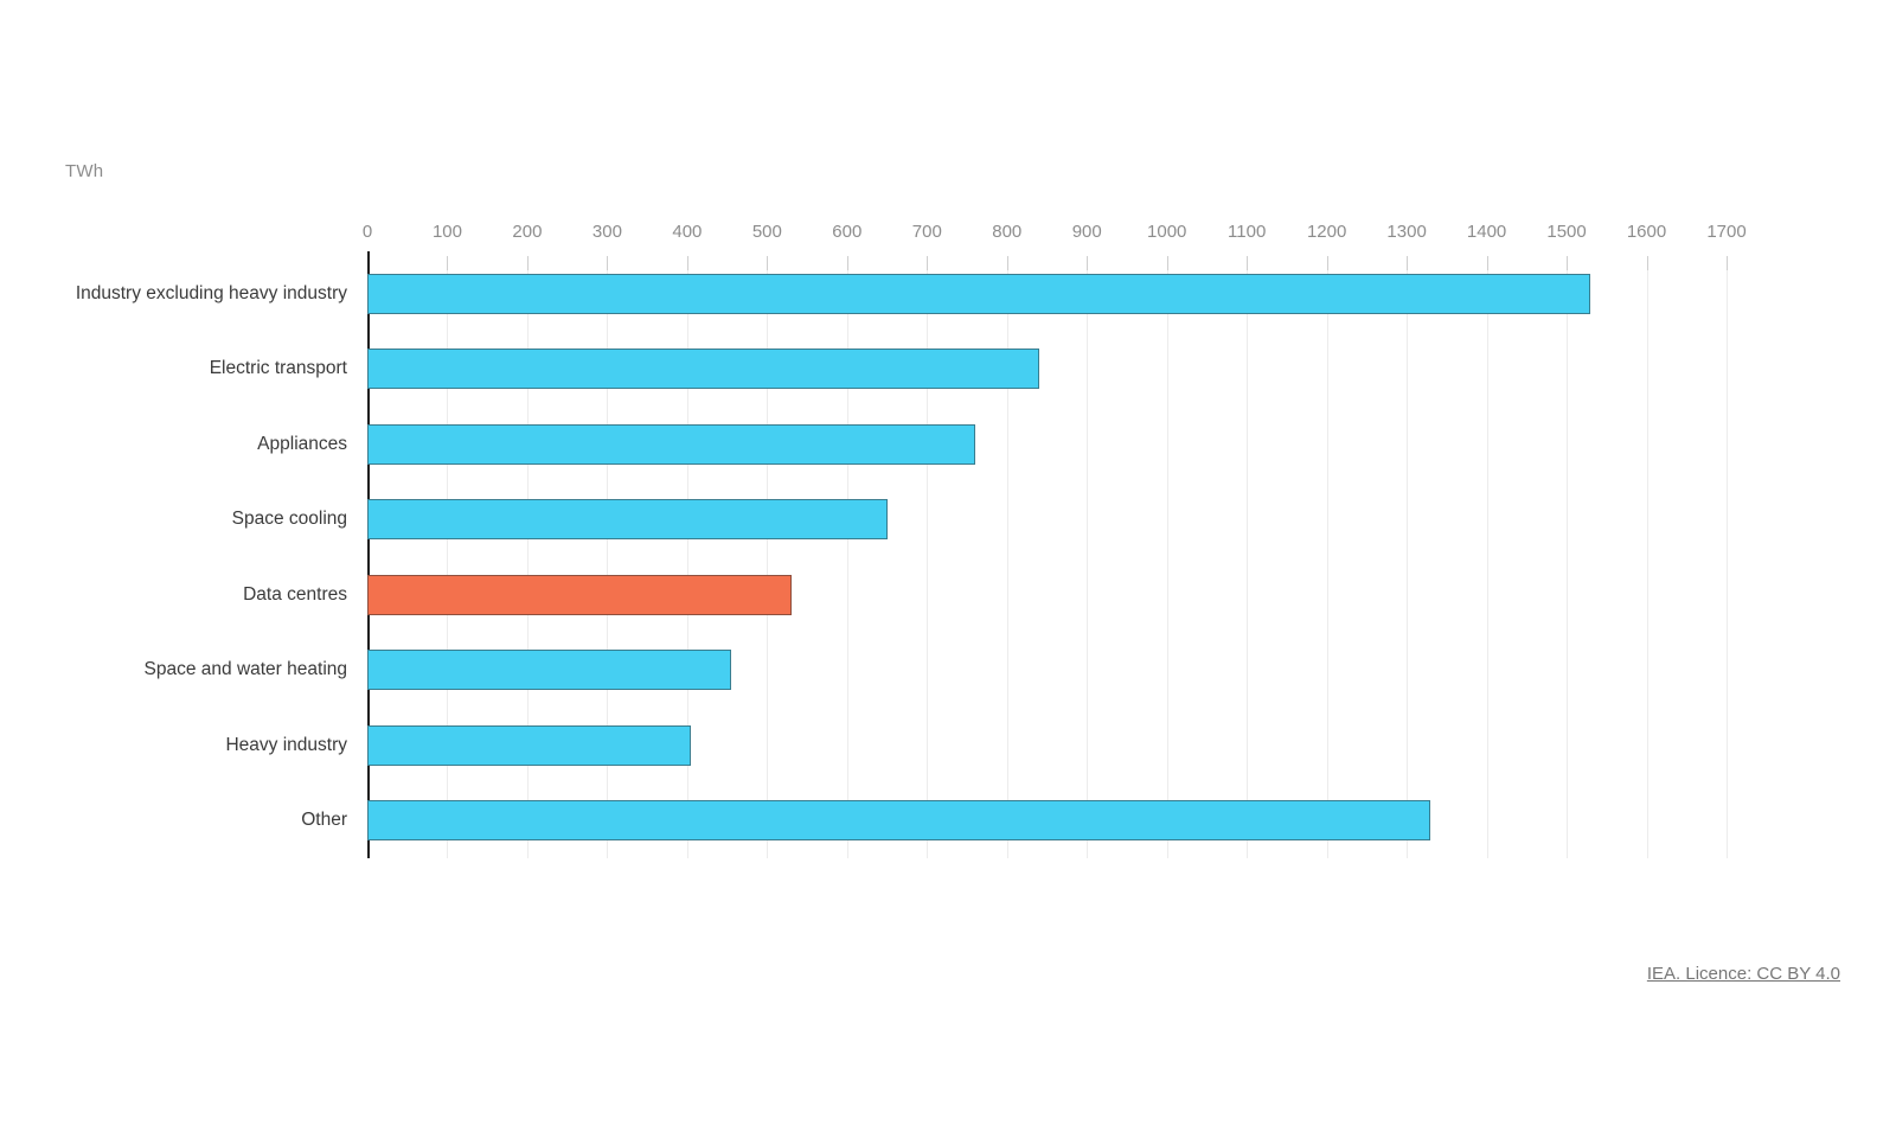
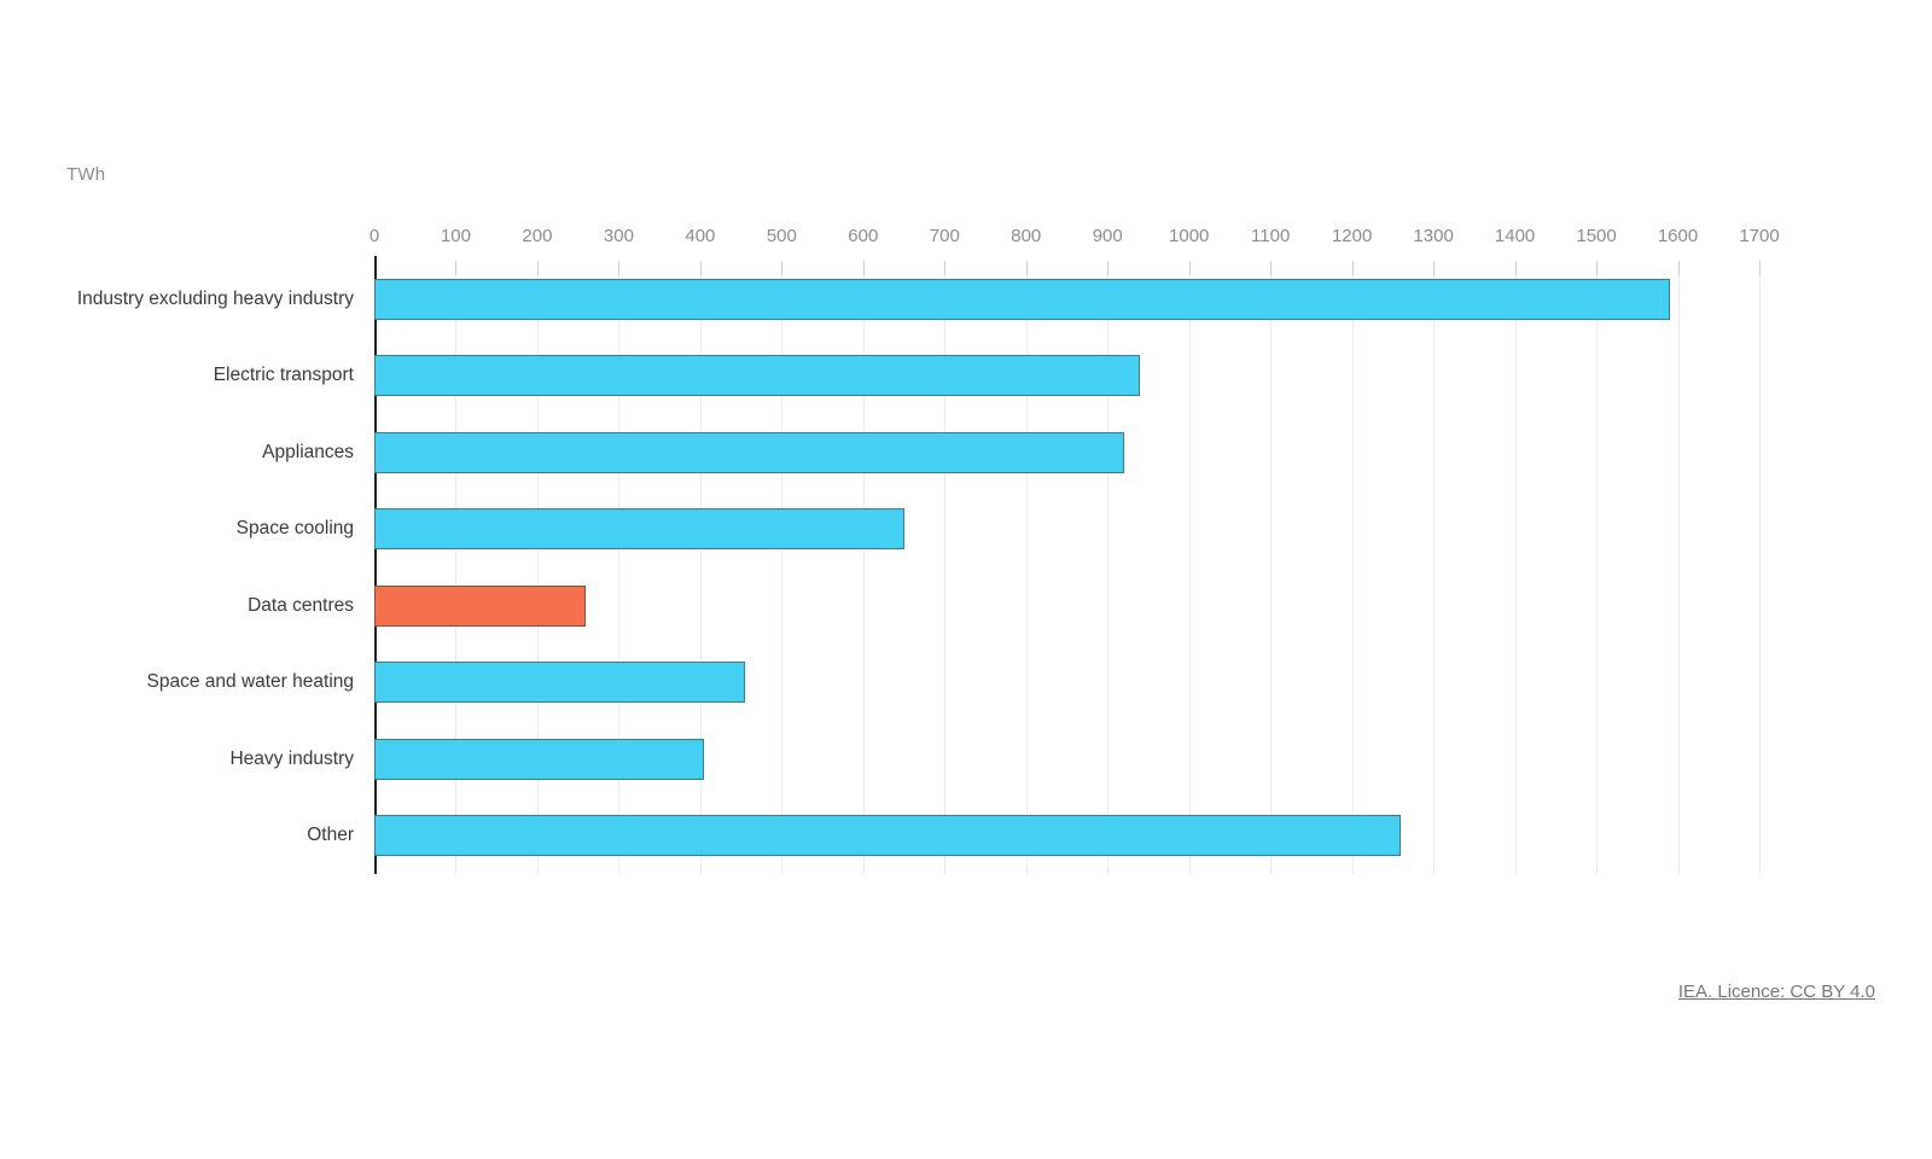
Industry excluding heavy industry: 1530 -> 1590
Electric transport: 840 -> 940
Appliances: 760 -> 920
Data centres: 530 -> 260
Other: 1330 -> 1260
